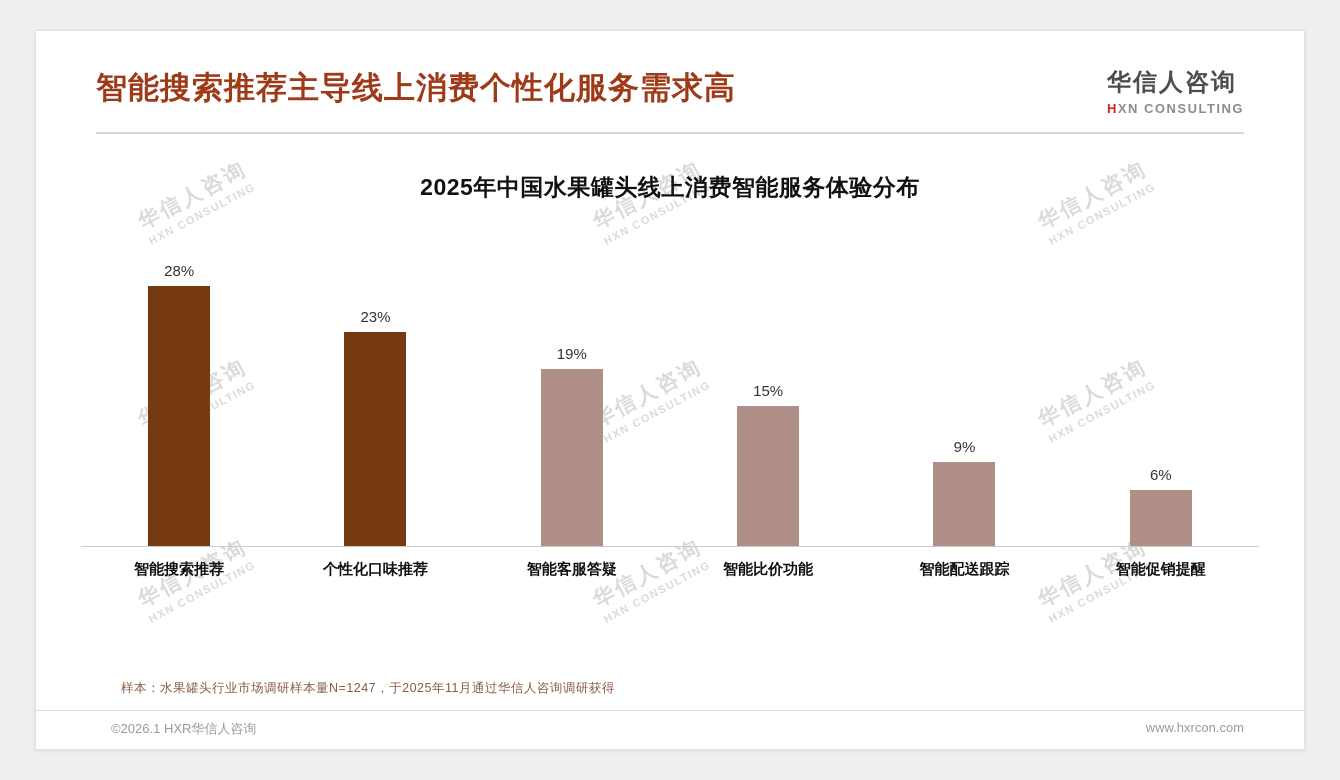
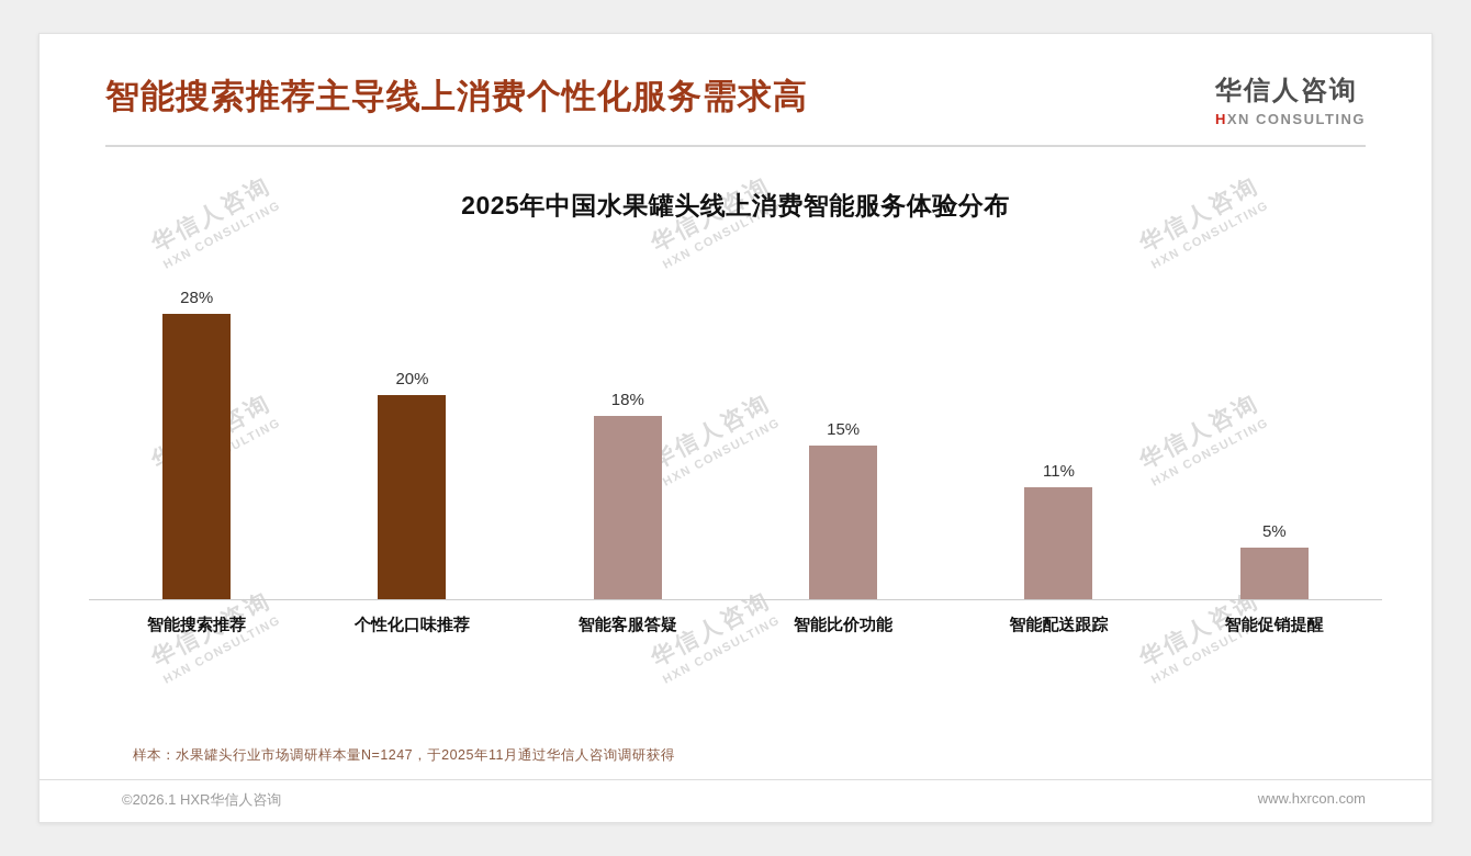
个性化口味推荐: 23% -> 20%
智能客服答疑: 19% -> 18%
智能配送跟踪: 9% -> 11%
智能促销提醒: 6% -> 5%
